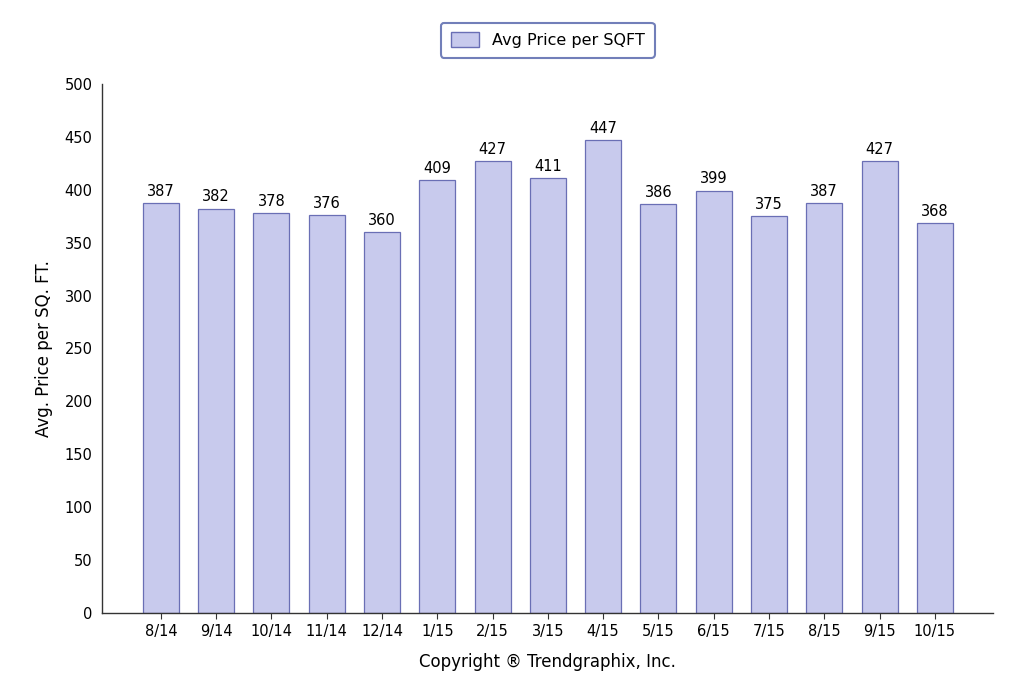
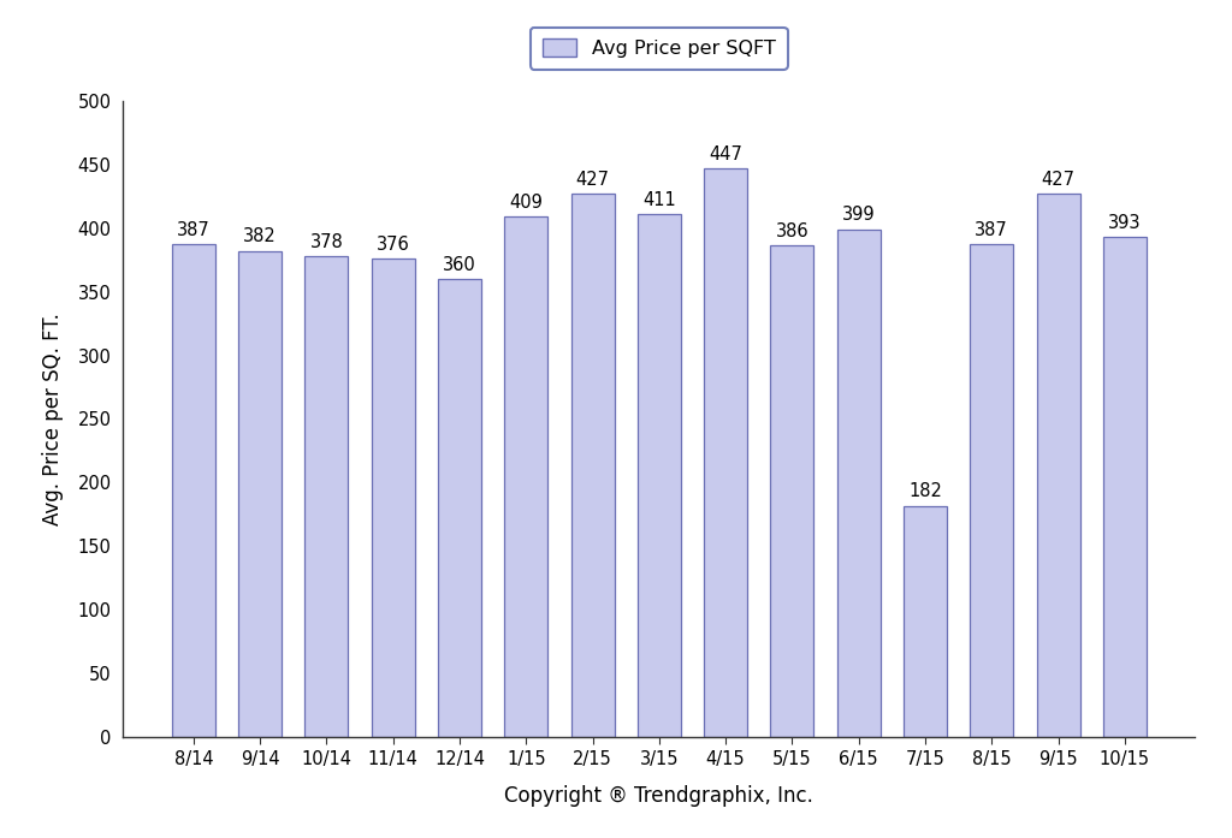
7/15: 375 -> 182
10/15: 368 -> 393
